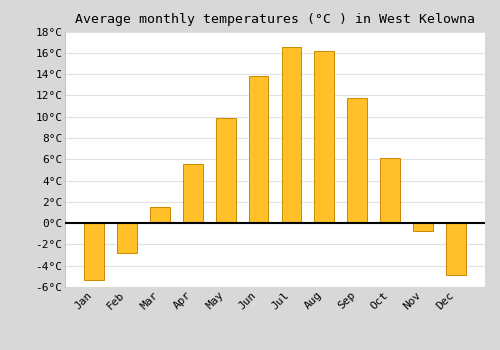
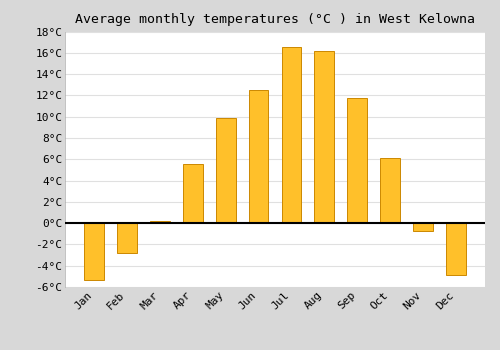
Mar: 1.5°C -> 0.2°C
Jun: 13.8°C -> 12.5°C
